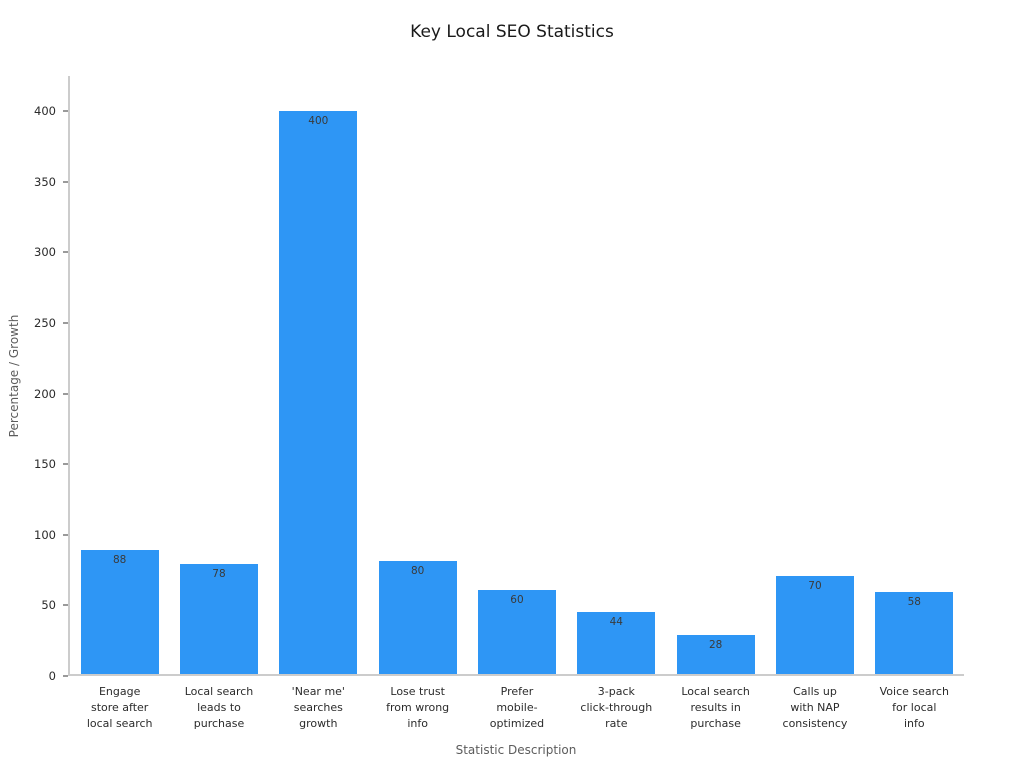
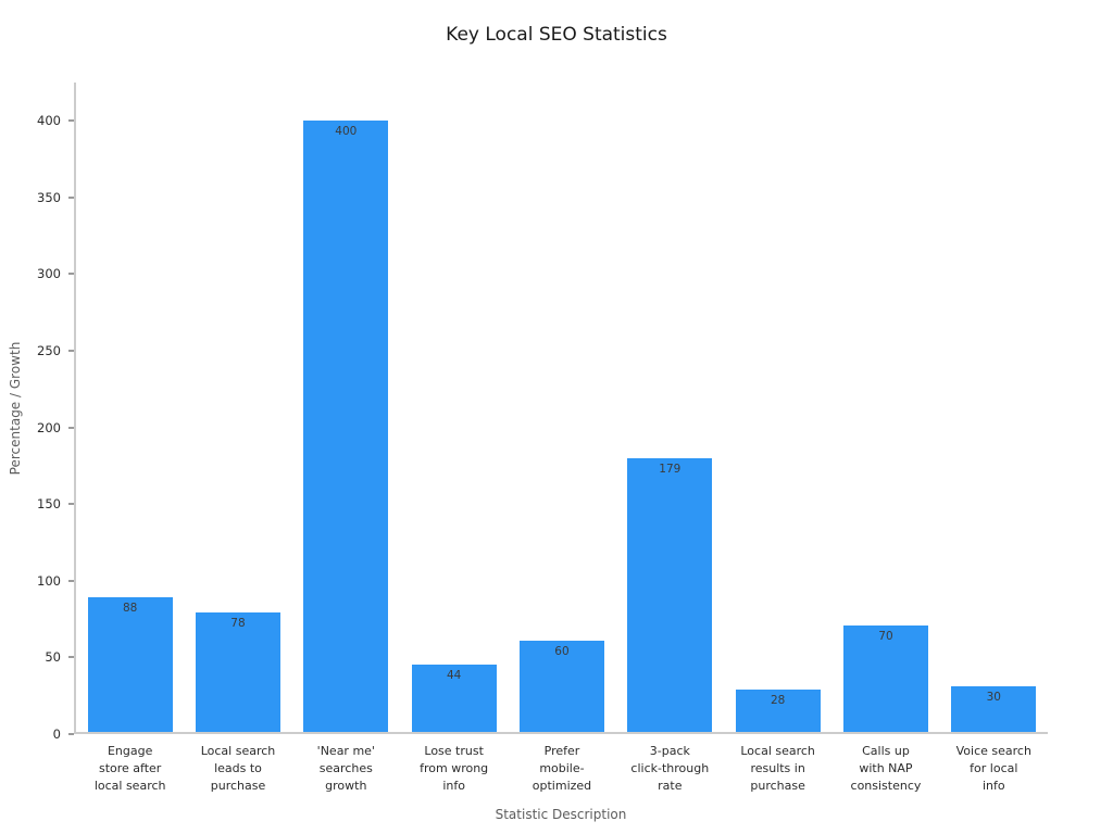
Lose trust from wrong info: 80 -> 44
3-pack click-through rate: 44 -> 179
Voice search for local info: 58 -> 30
